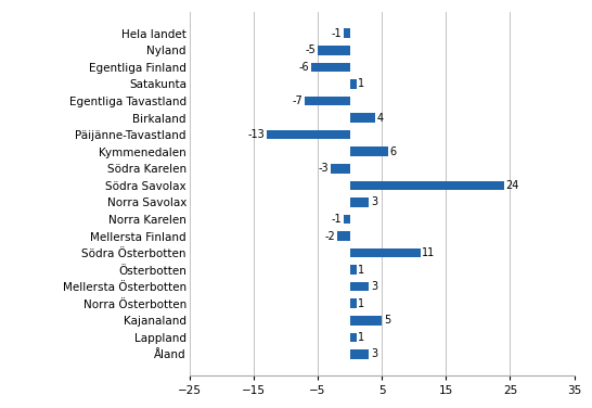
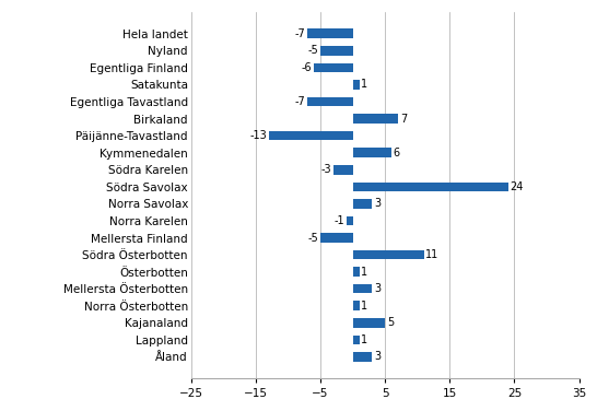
Hela landet: -1 -> -7
Birkaland: 4 -> 7
Mellersta Finland: -2 -> -5
